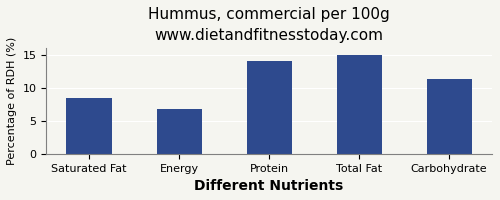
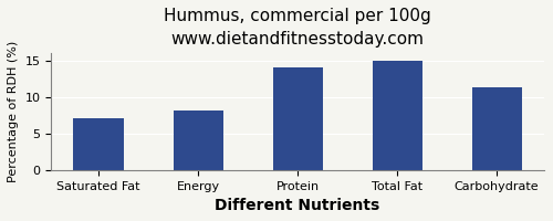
Saturated Fat: 8.4 -> 7.1
Energy: 6.8 -> 8.1
